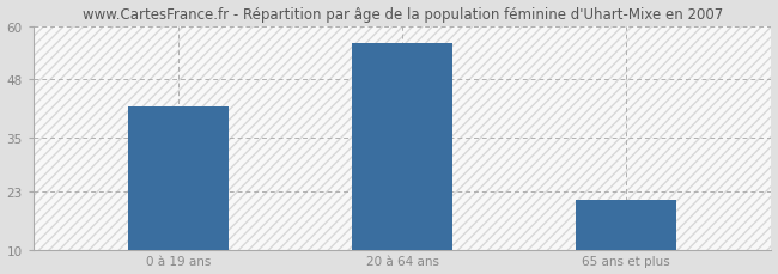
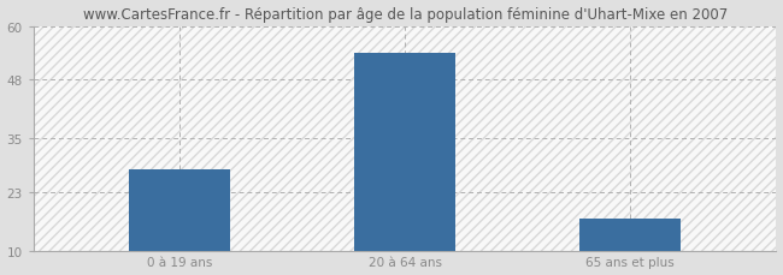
0 à 19 ans: 42 -> 28
20 à 64 ans: 56 -> 54
65 ans et plus: 21 -> 17
